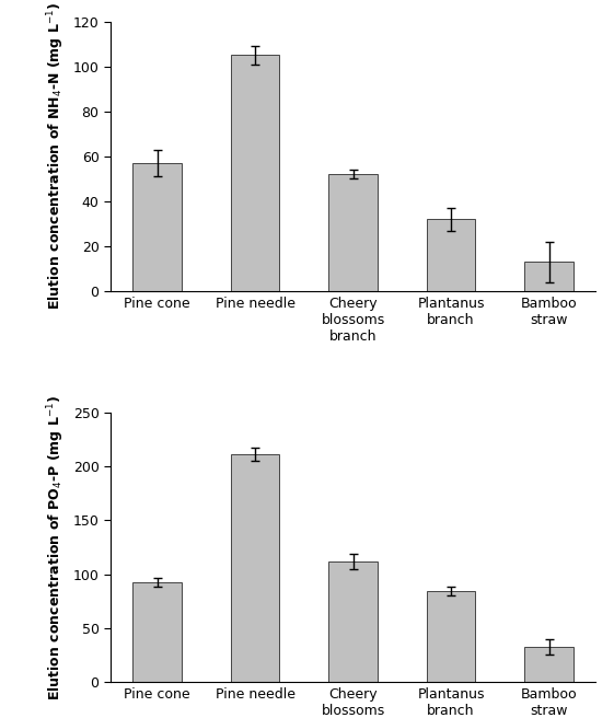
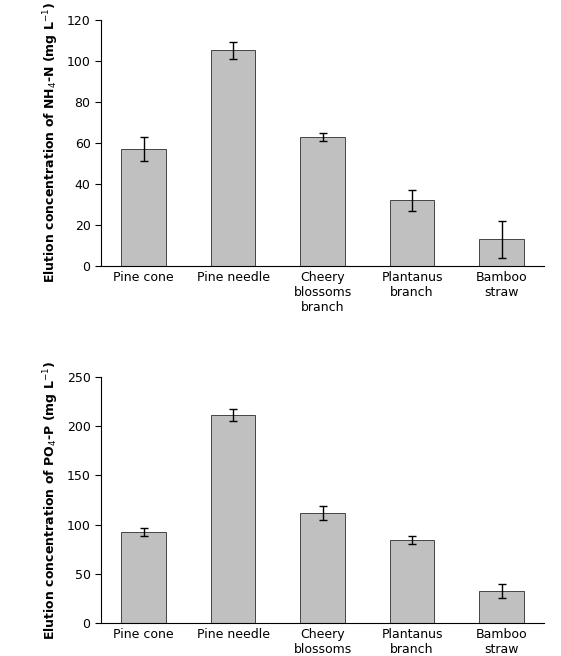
Cheery blossoms branch: 52 -> 63
